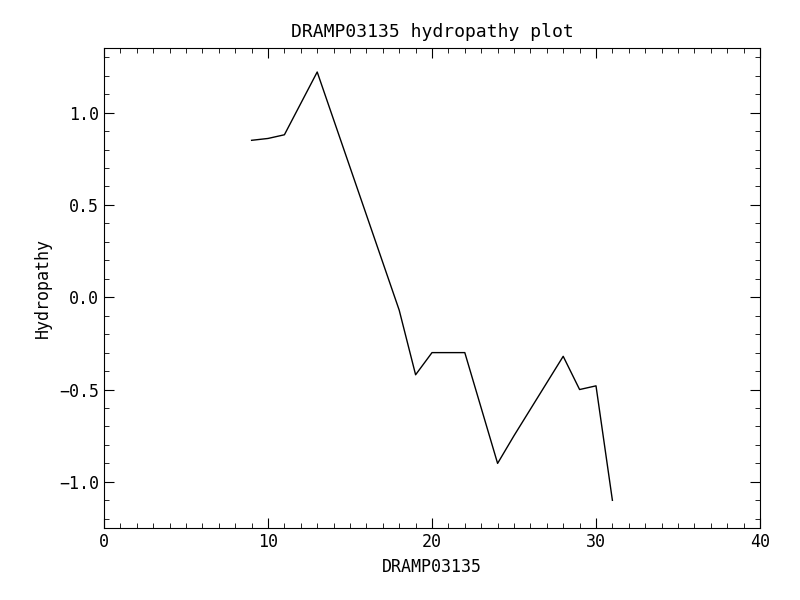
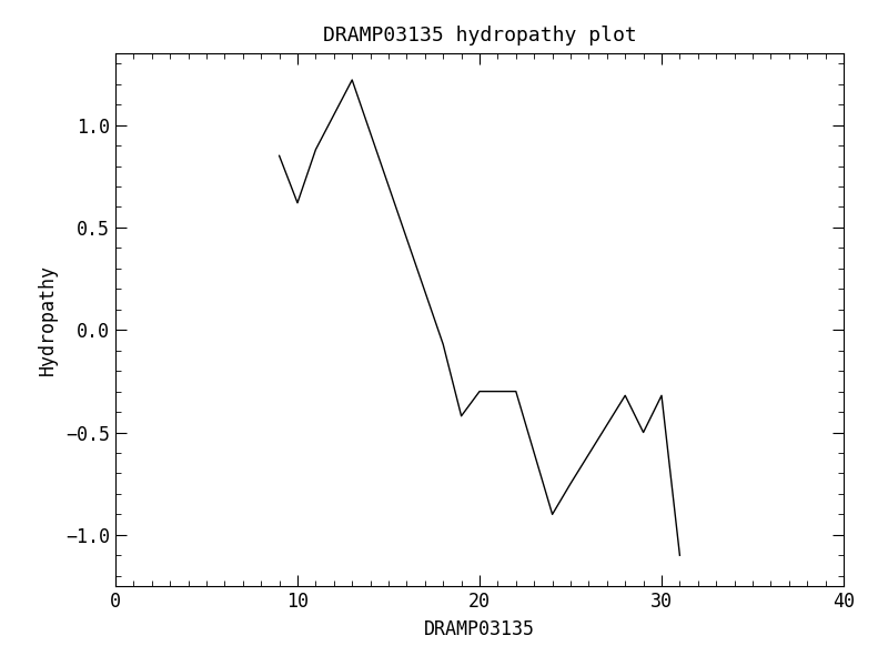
10: 0.86 -> 0.62
30: -0.48 -> -0.32
